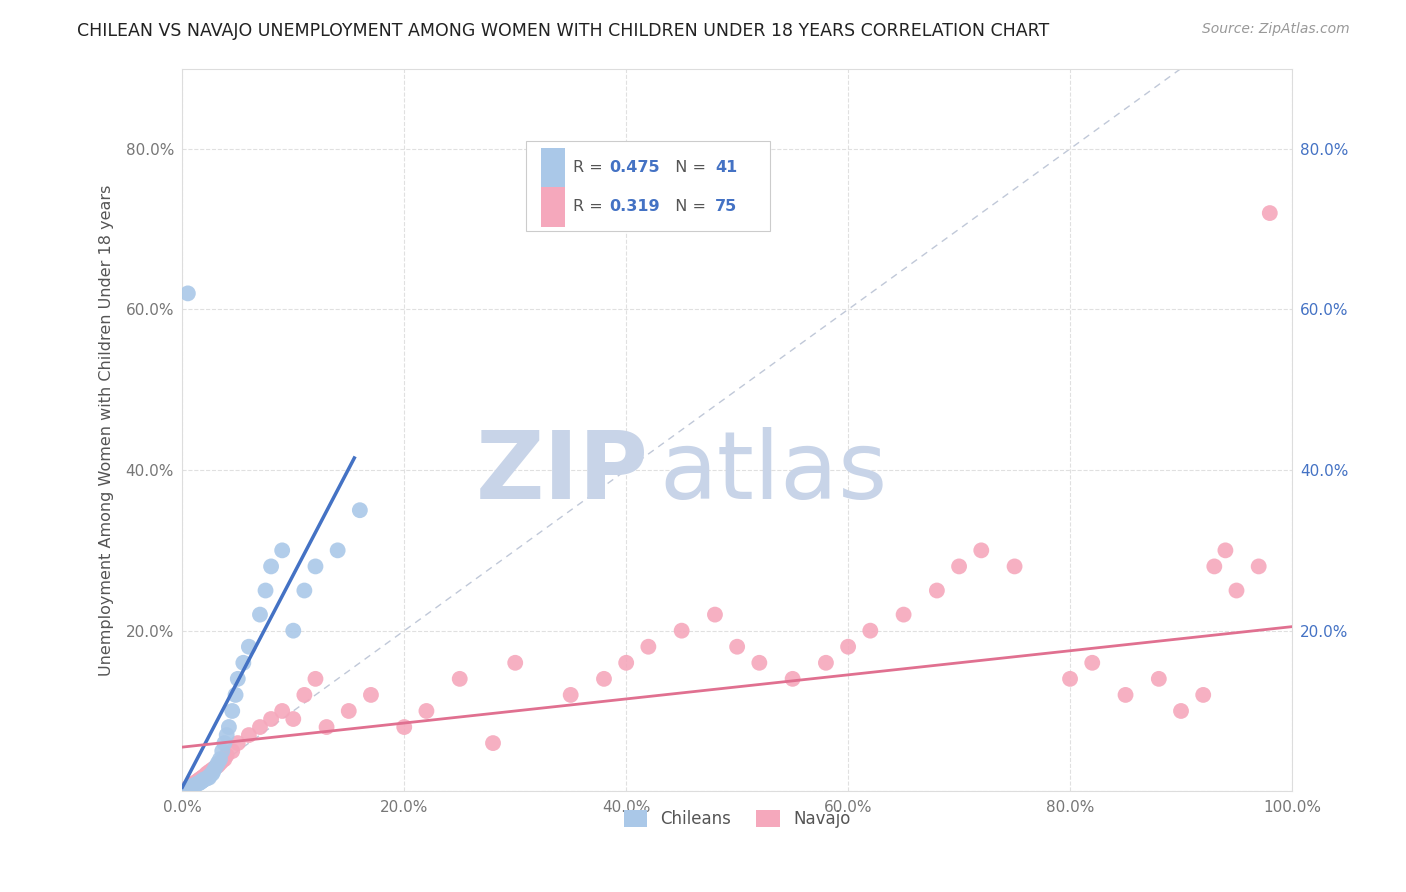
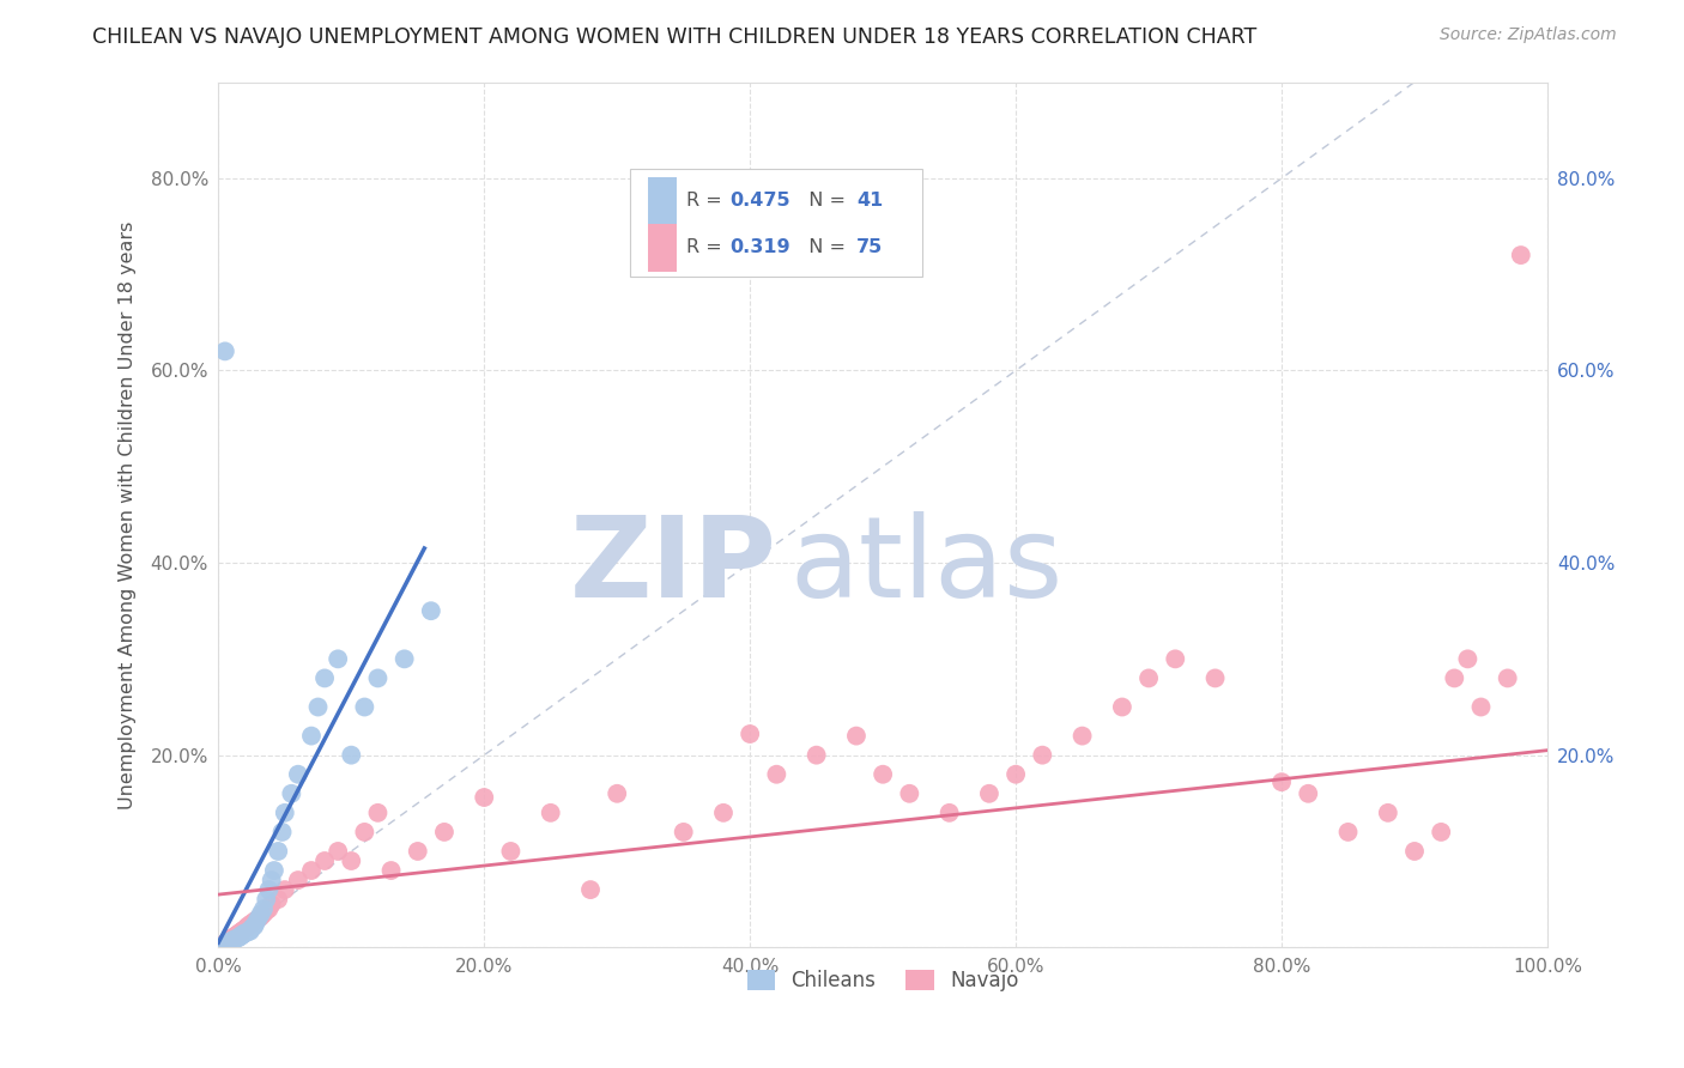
Navajo/20.0%: 8.0% -> 15.6%
Navajo/40.0%: 16.0% -> 22.2%
Navajo/80.0%: 14.0% -> 17.2%
